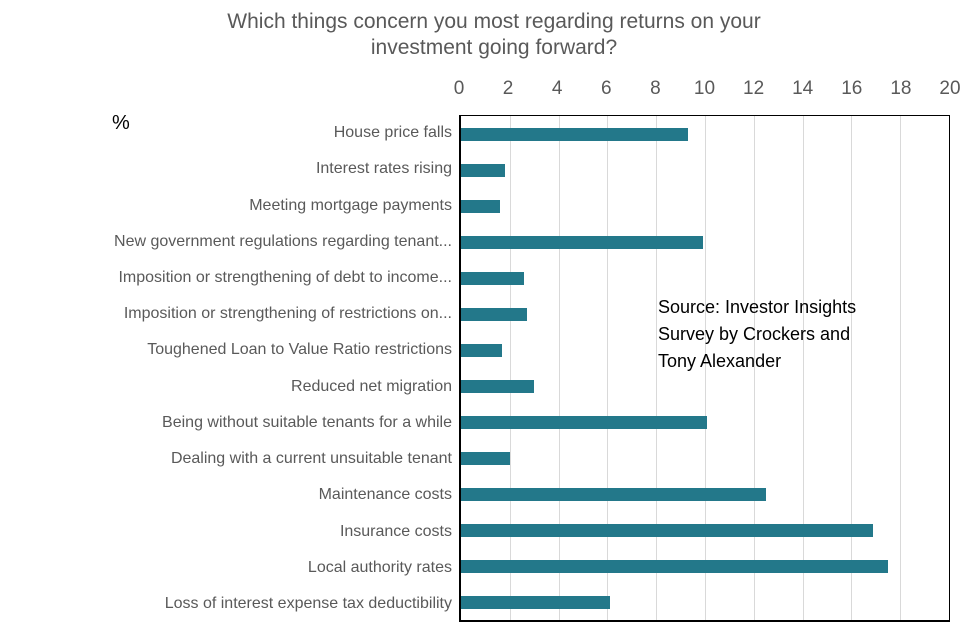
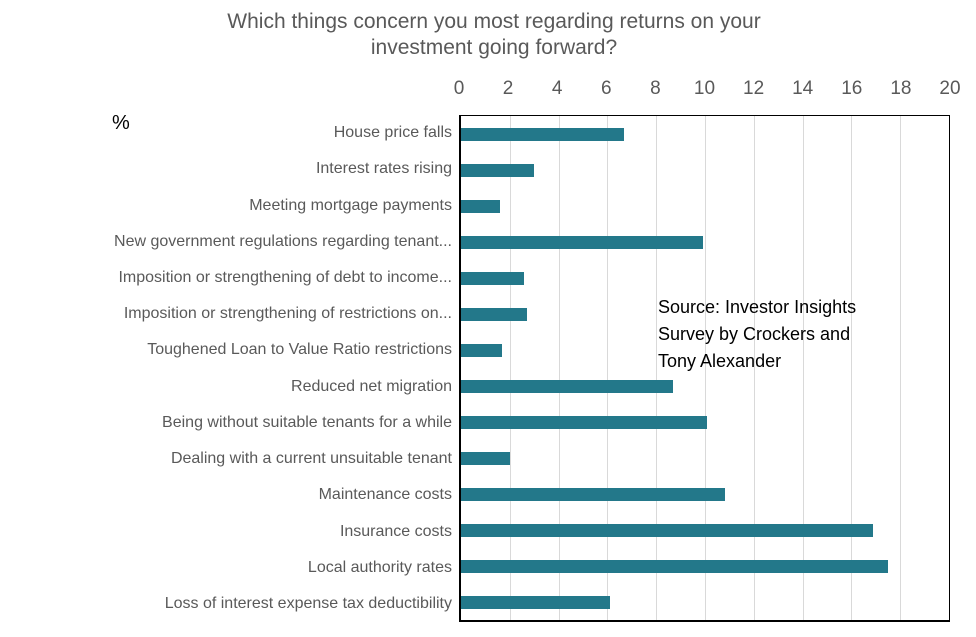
House price falls: 9.3 -> 6.7
Interest rates rising: 1.8 -> 3.0
Reduced net migration: 3.0 -> 8.7
Maintenance costs: 12.5 -> 10.8
